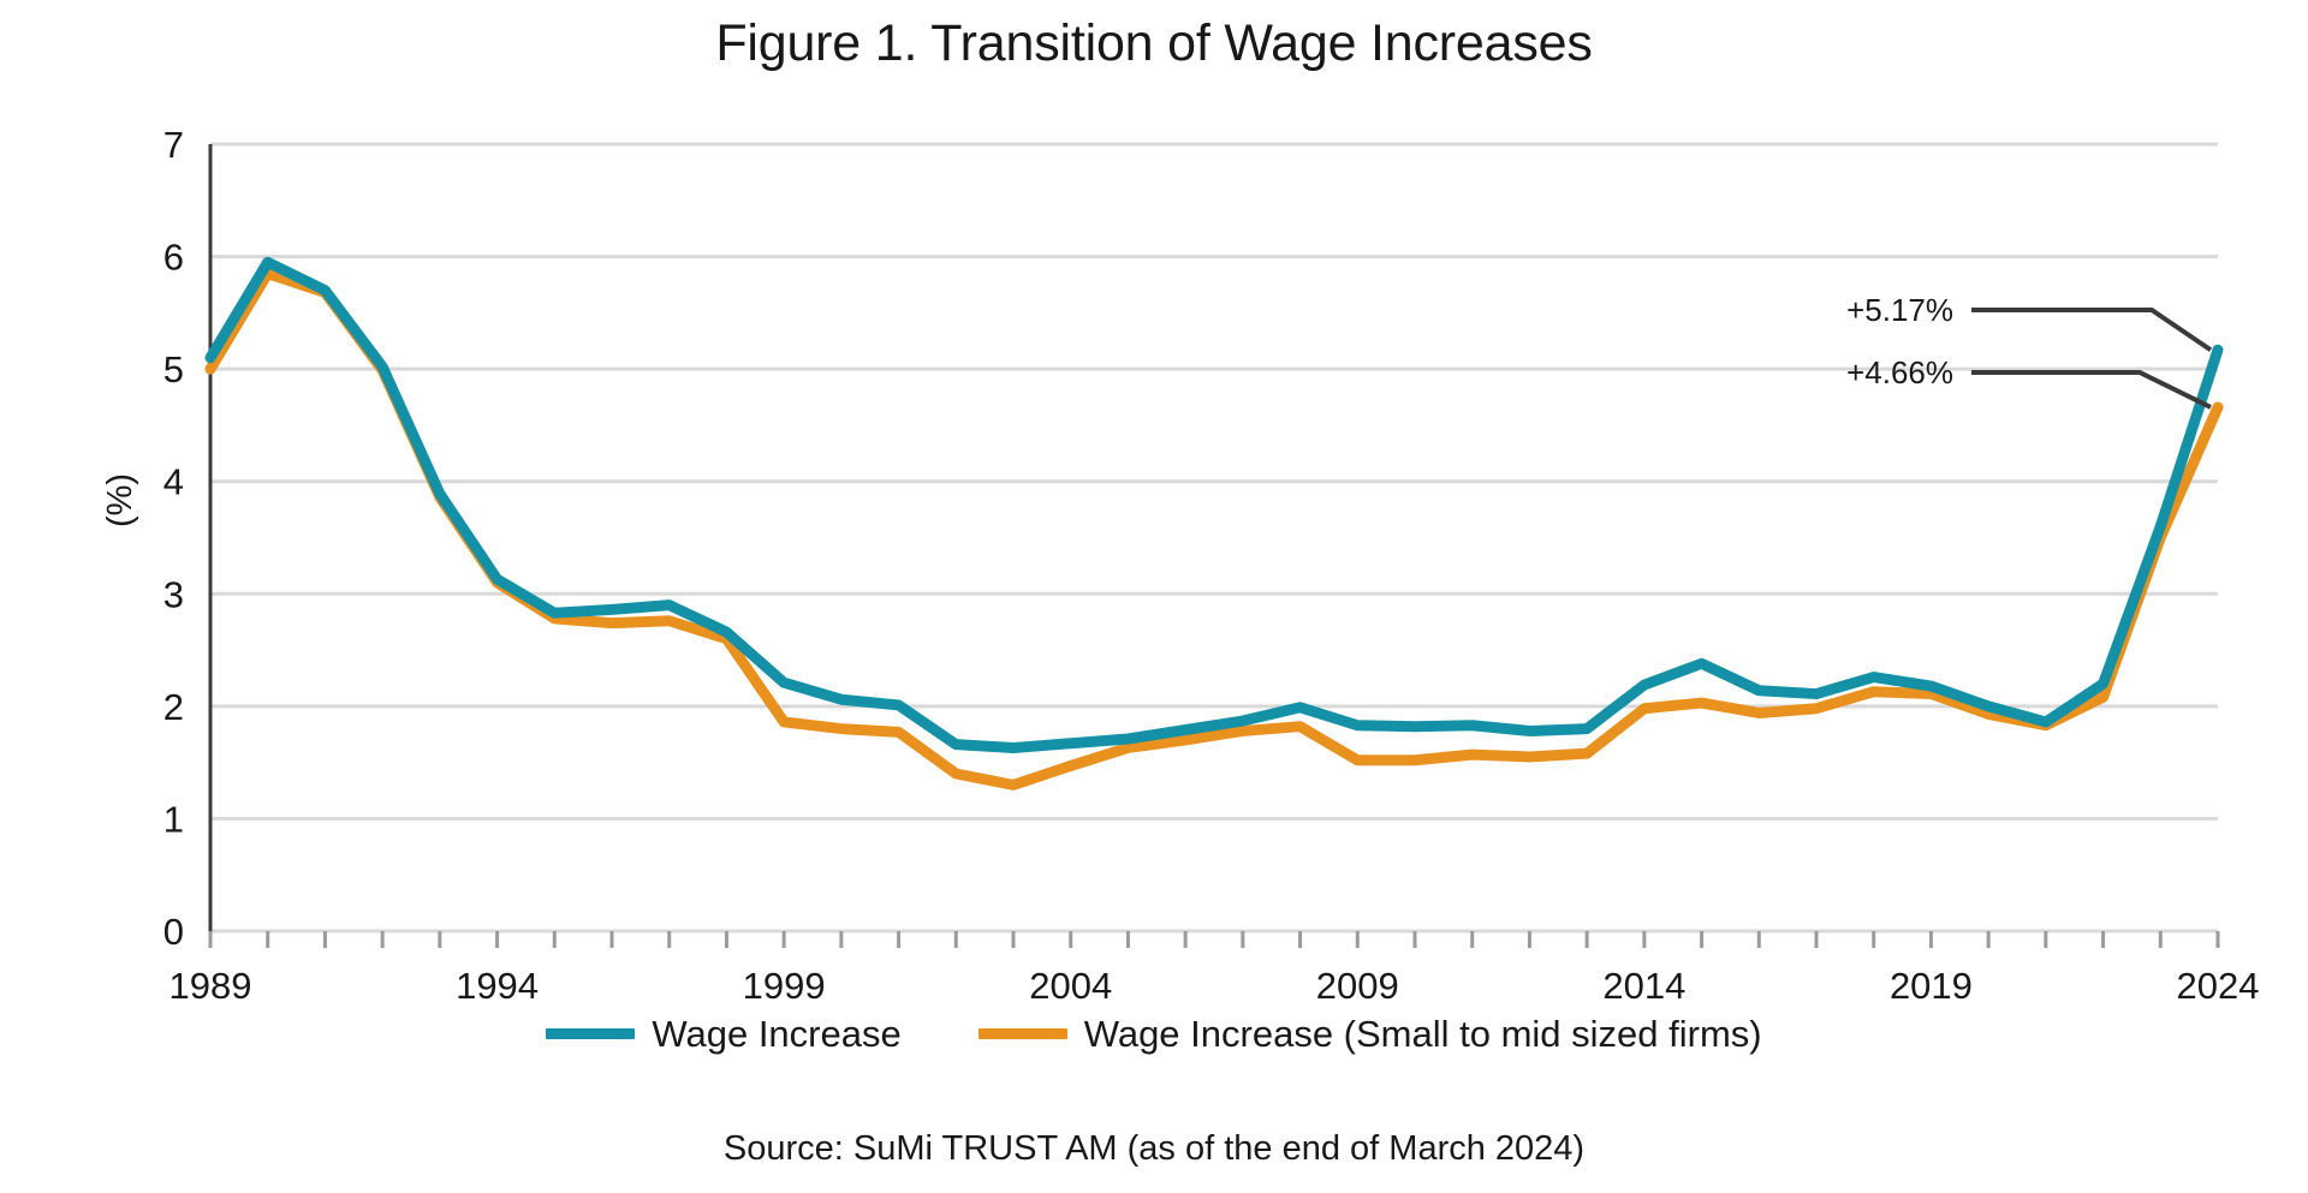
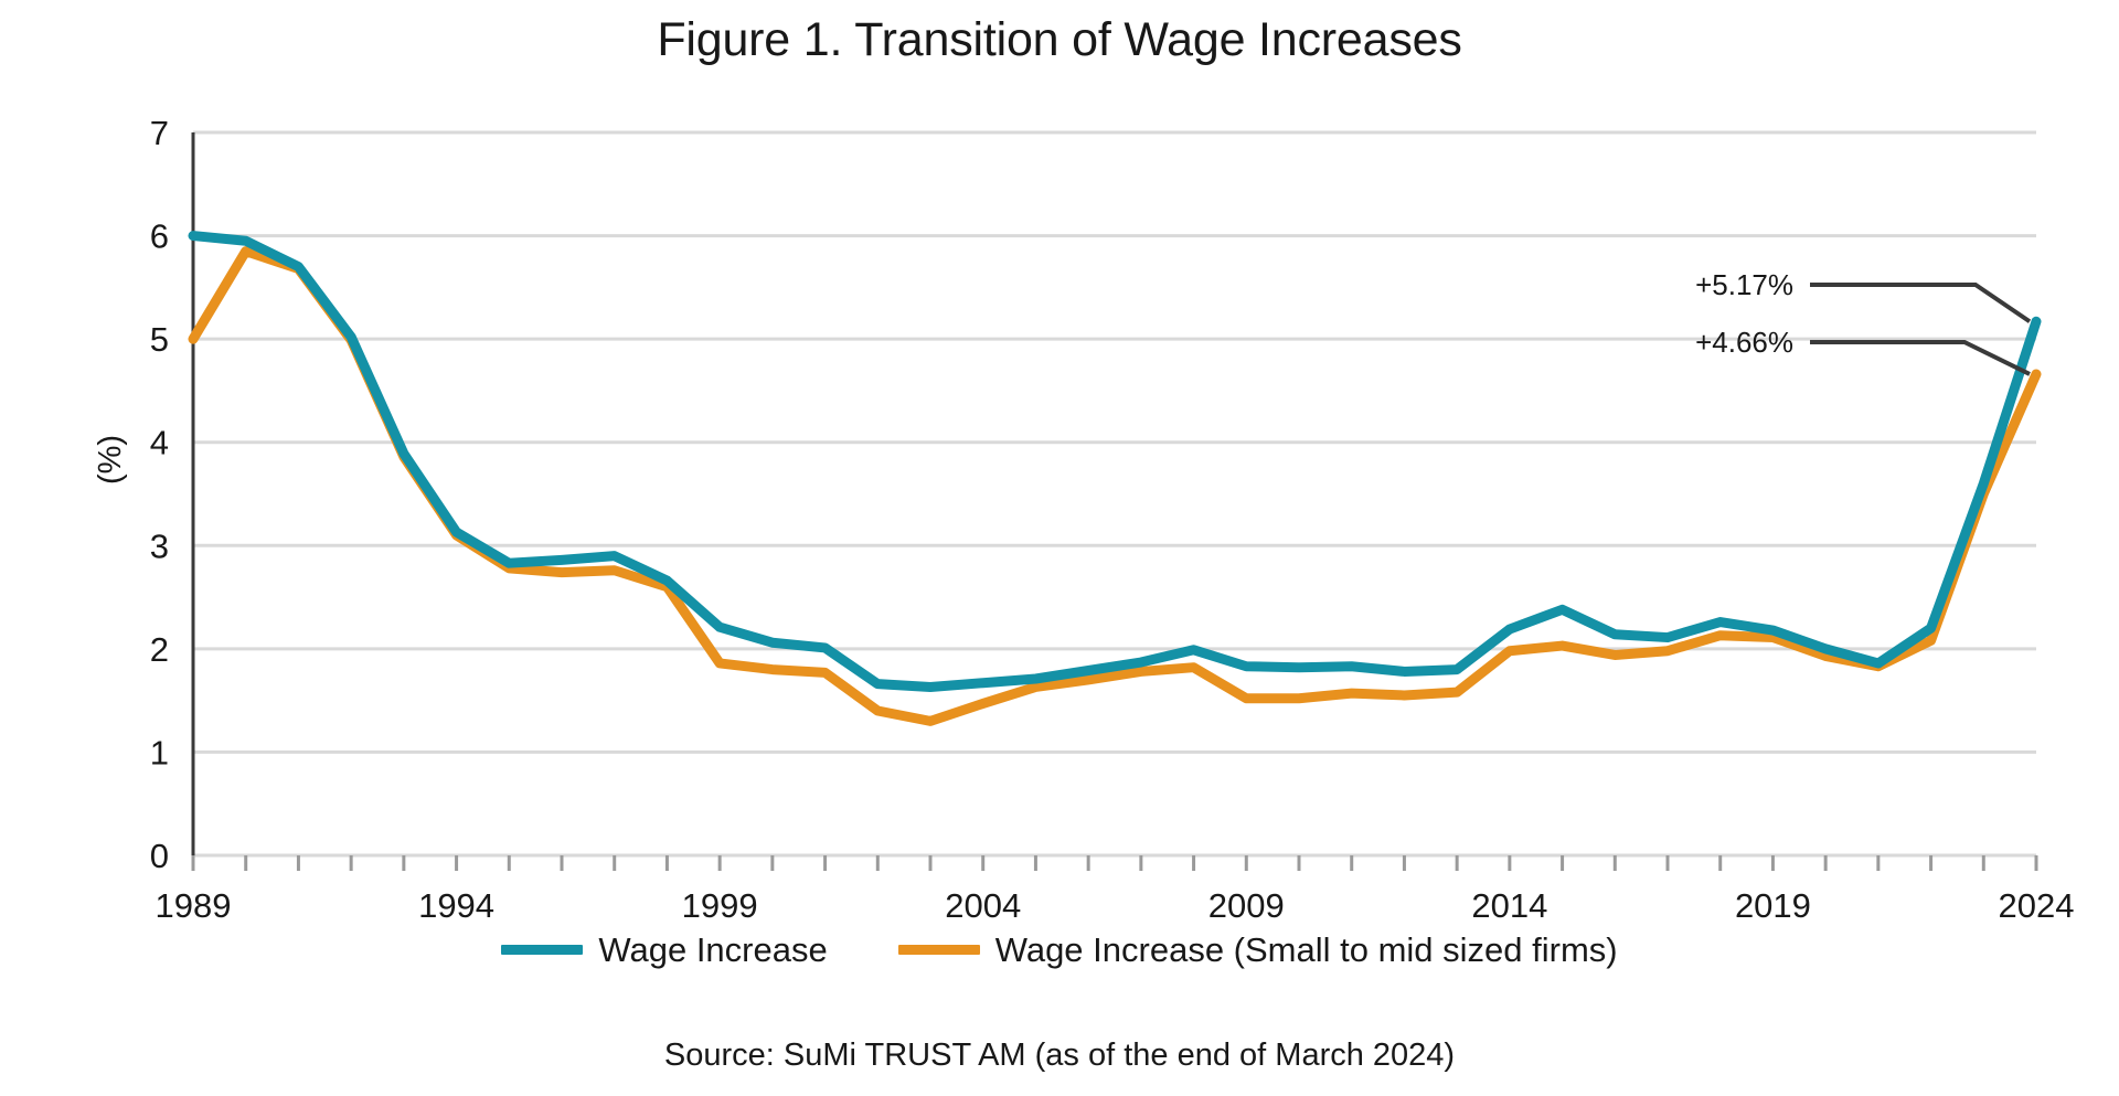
Wage Increase/1989: 5.1 -> 6.0
